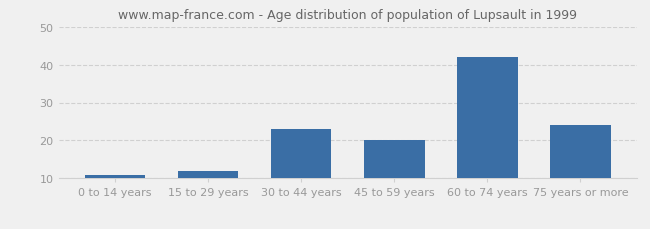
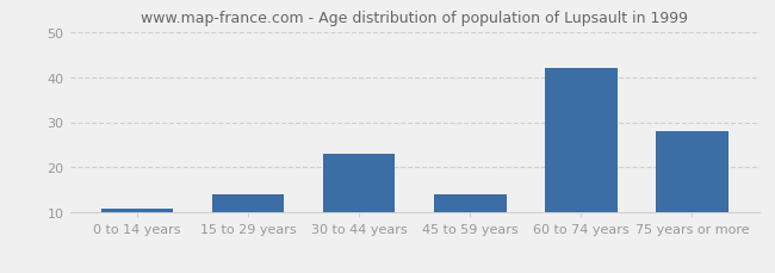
15 to 29 years: 12 -> 14
45 to 59 years: 20 -> 14
75 years or more: 24 -> 28
